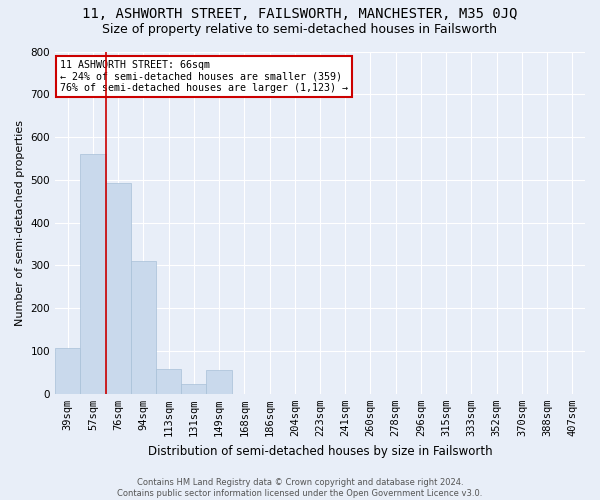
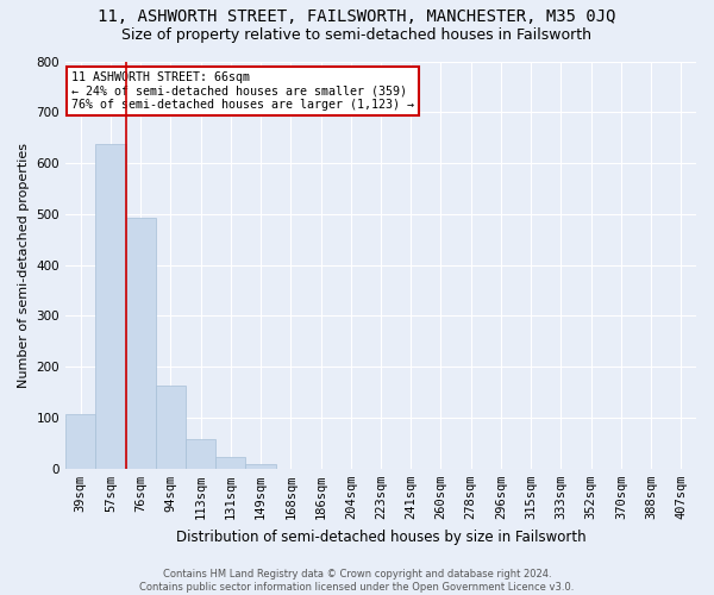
57sqm: 560 -> 638
94sqm: 310 -> 163
149sqm: 55 -> 8
